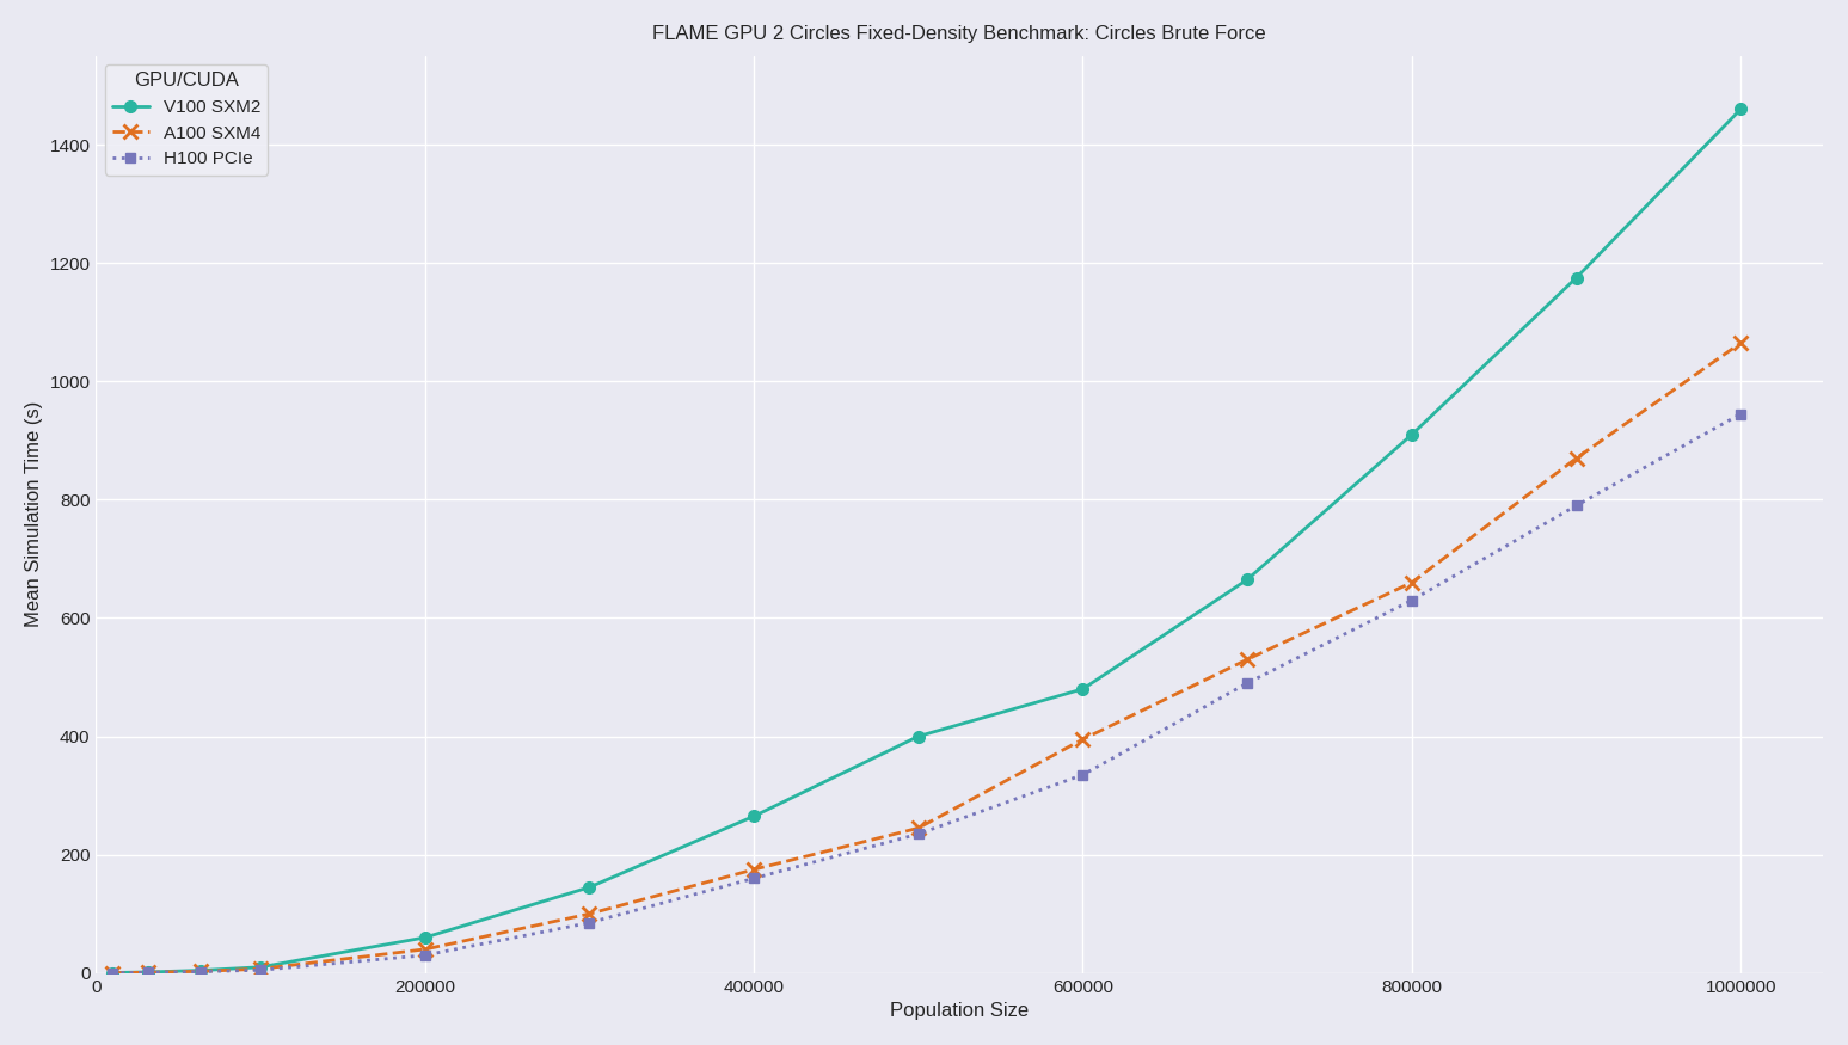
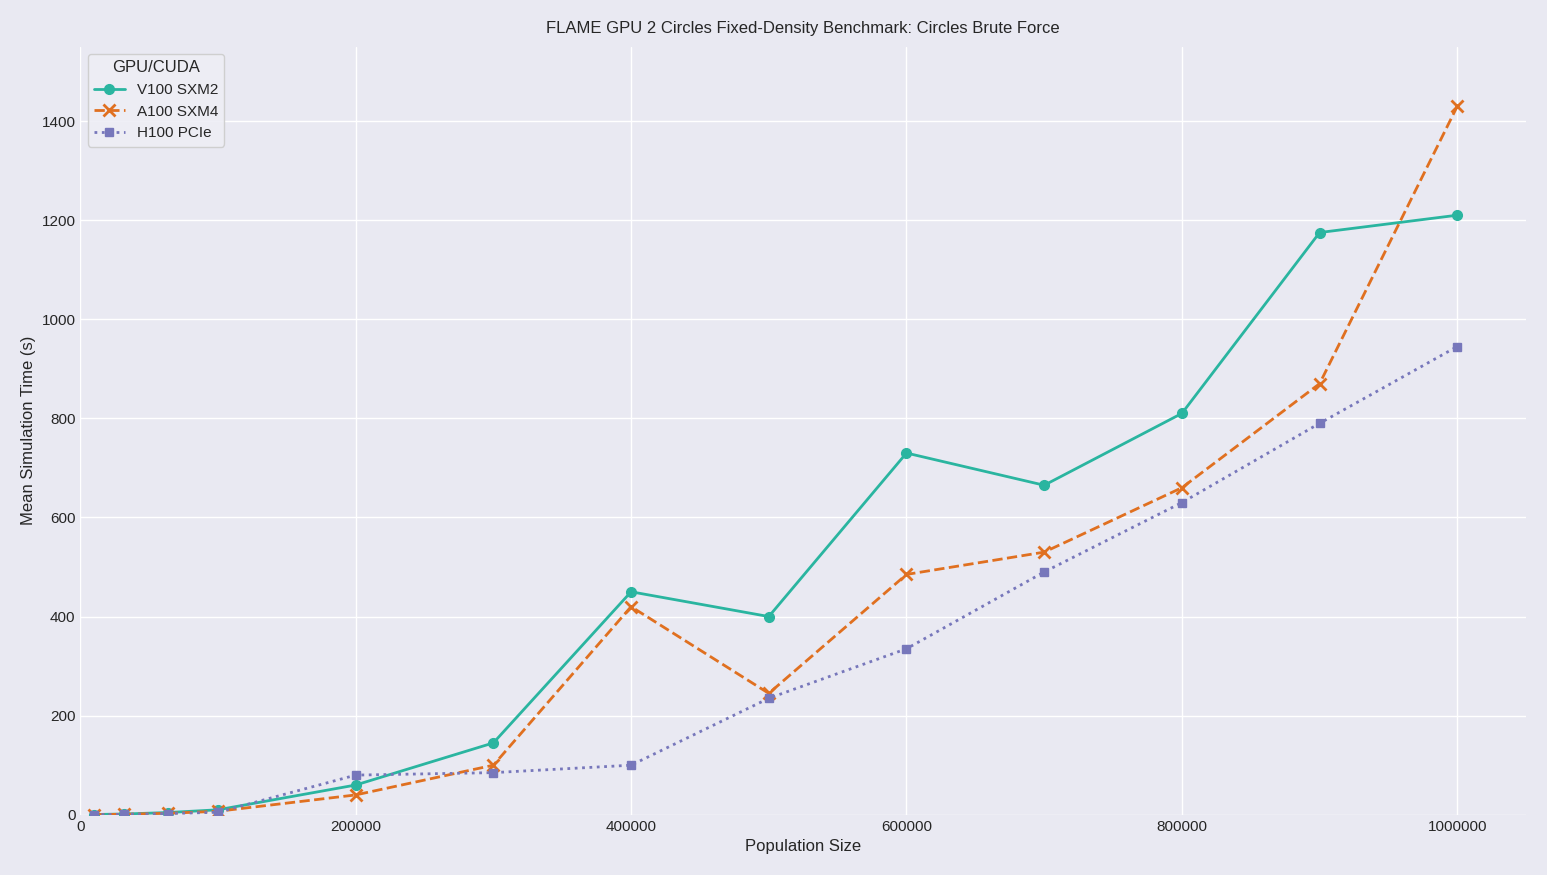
H100 PCIe/200000: 30 -> 80
V100 SXM2/400000: 265 -> 450
A100 SXM4/400000: 175 -> 420
H100 PCIe/400000: 160 -> 100
V100 SXM2/600000: 480 -> 730
A100 SXM4/600000: 395 -> 485
V100 SXM2/800000: 910 -> 810
V100 SXM2/1000000: 1460 -> 1210
A100 SXM4/1000000: 1065 -> 1430
